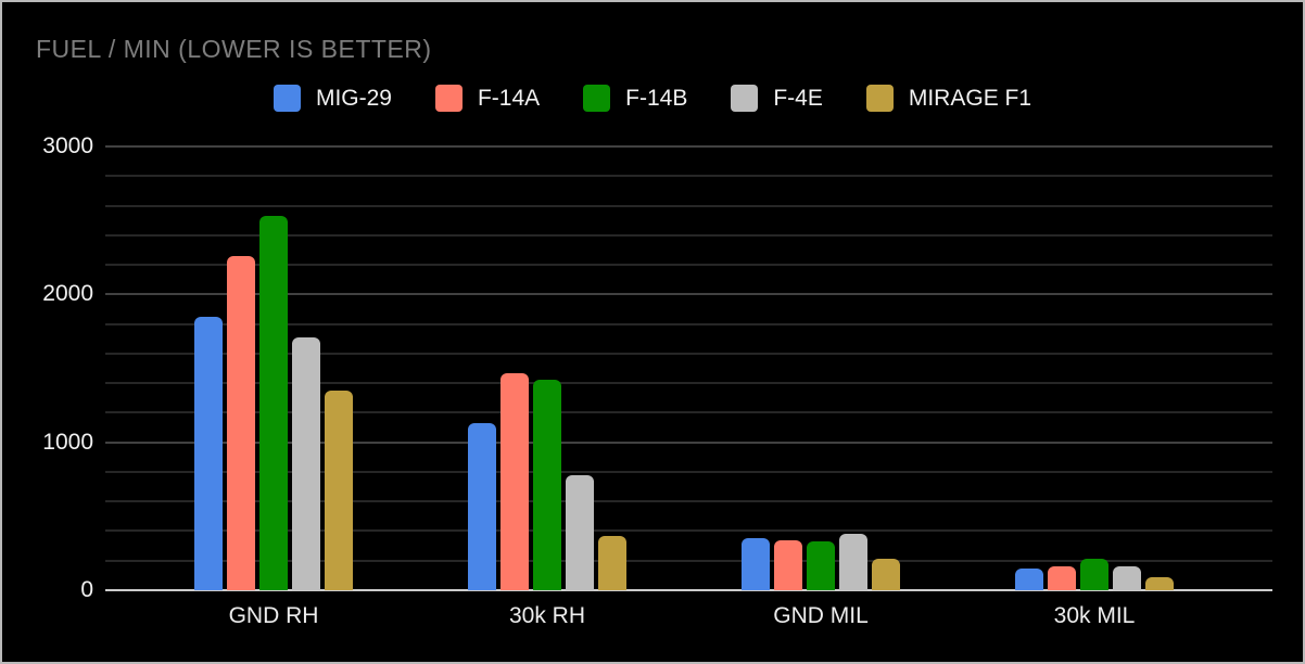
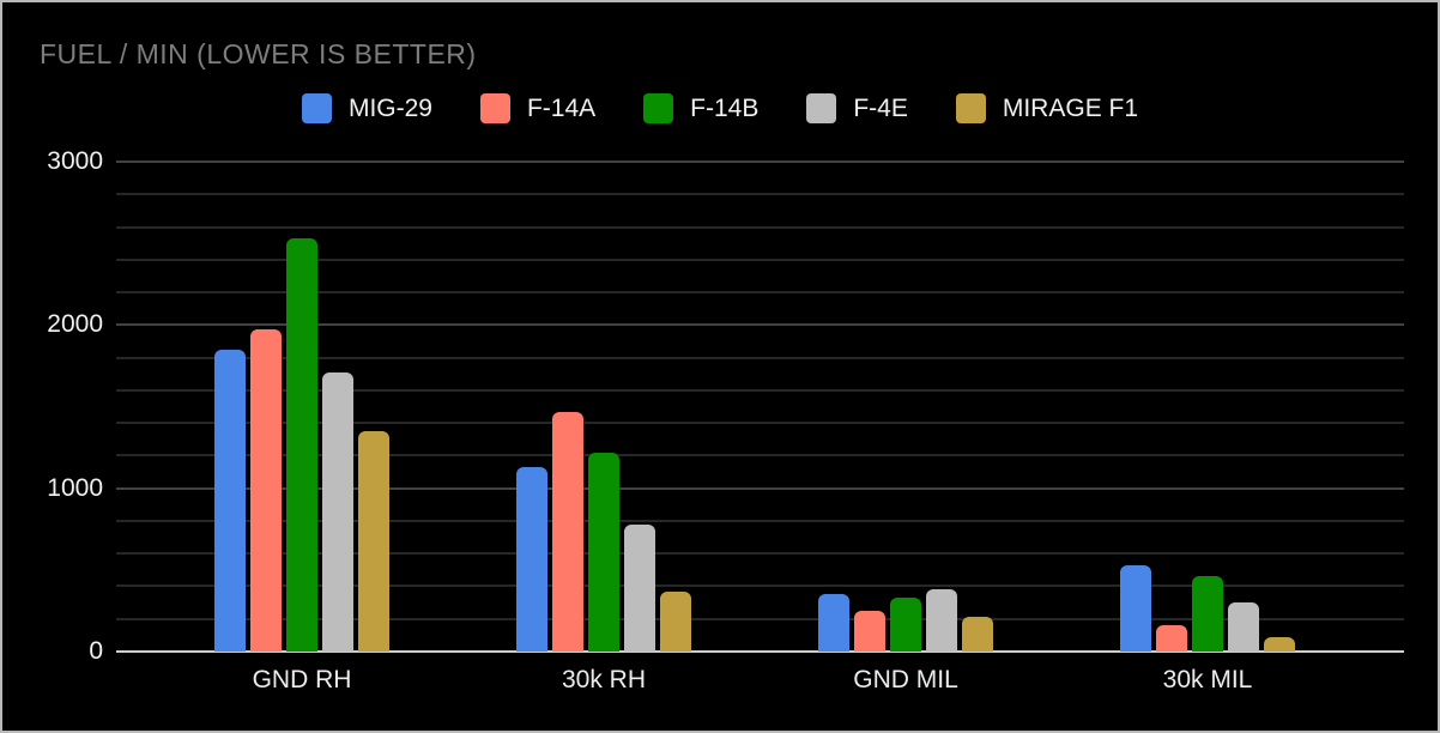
F-14A/GND RH: 2260 -> 1970
F-14B/30k RH: 1420 -> 1220
F-14A/GND MIL: 340 -> 250
MIG-29/30k MIL: 140 -> 530
F-14B/30k MIL: 220 -> 460
F-4E/30k MIL: 160 -> 300
